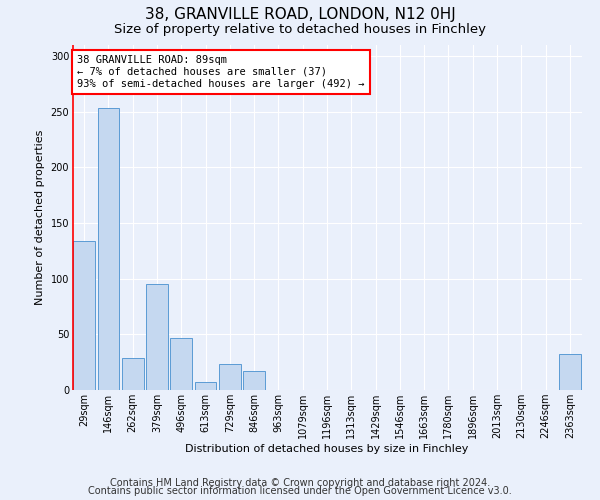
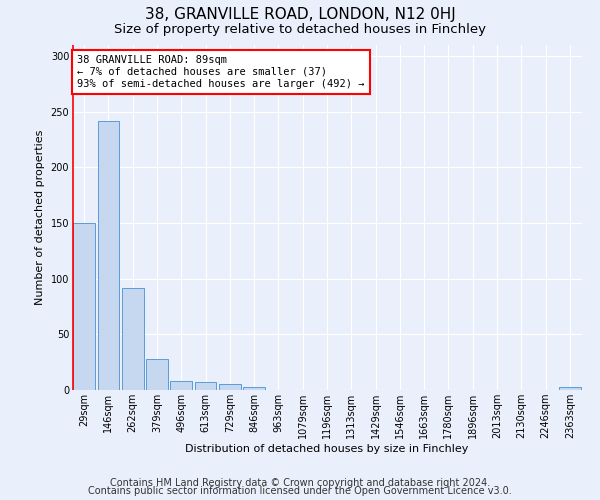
29sqm: 134 -> 150
146sqm: 253 -> 242
262sqm: 29 -> 92
379sqm: 95 -> 28
496sqm: 47 -> 8
729sqm: 23 -> 5
846sqm: 17 -> 3
2363sqm: 32 -> 3
